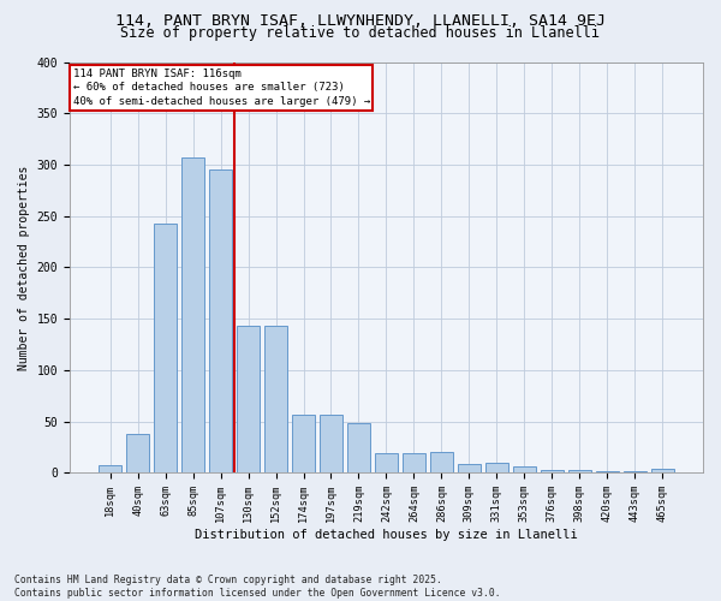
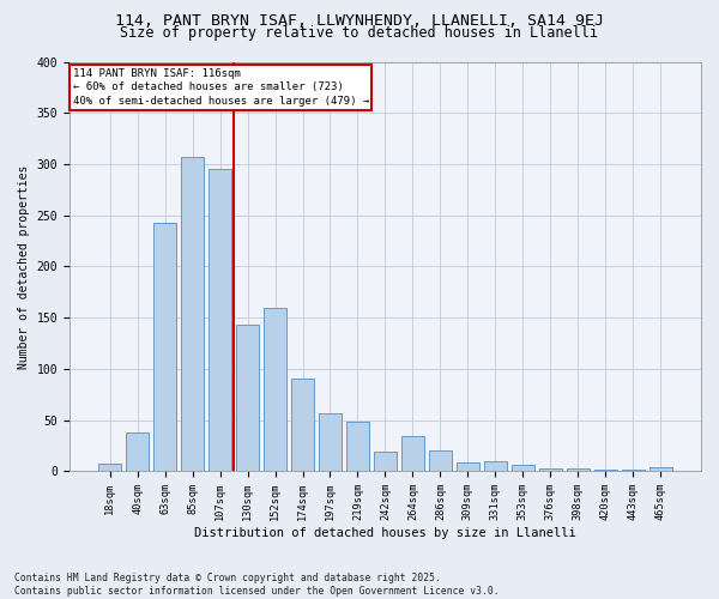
152sqm: 143 -> 160
174sqm: 57 -> 90
264sqm: 19 -> 34
